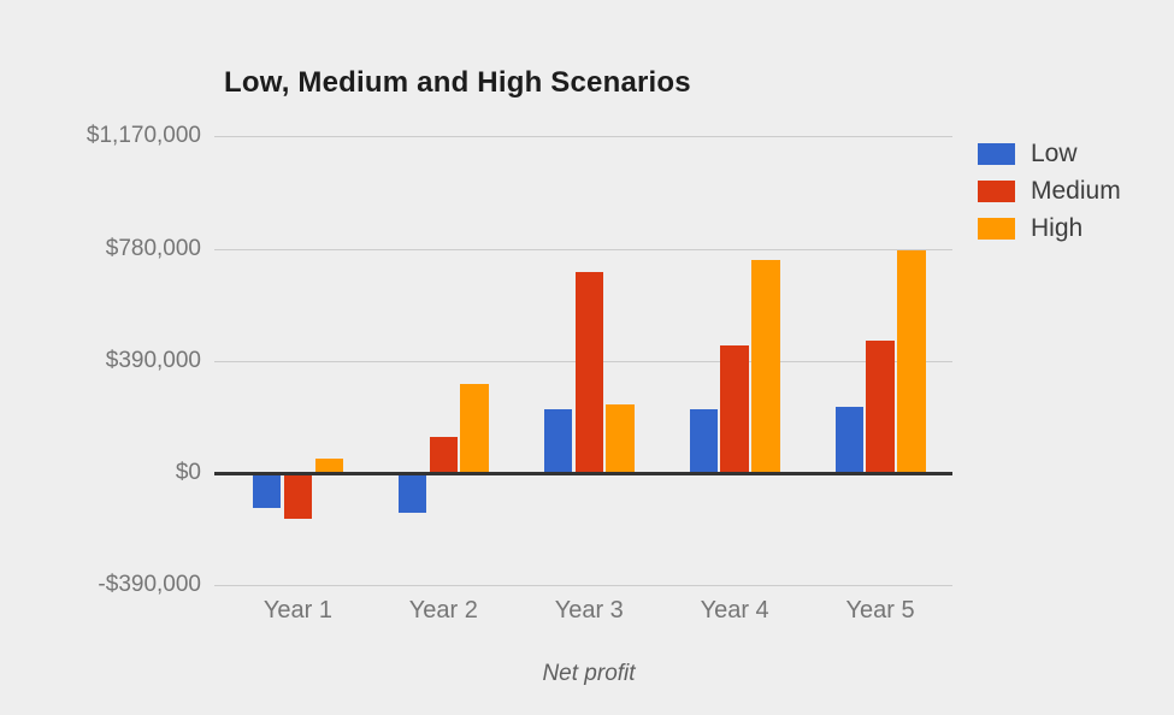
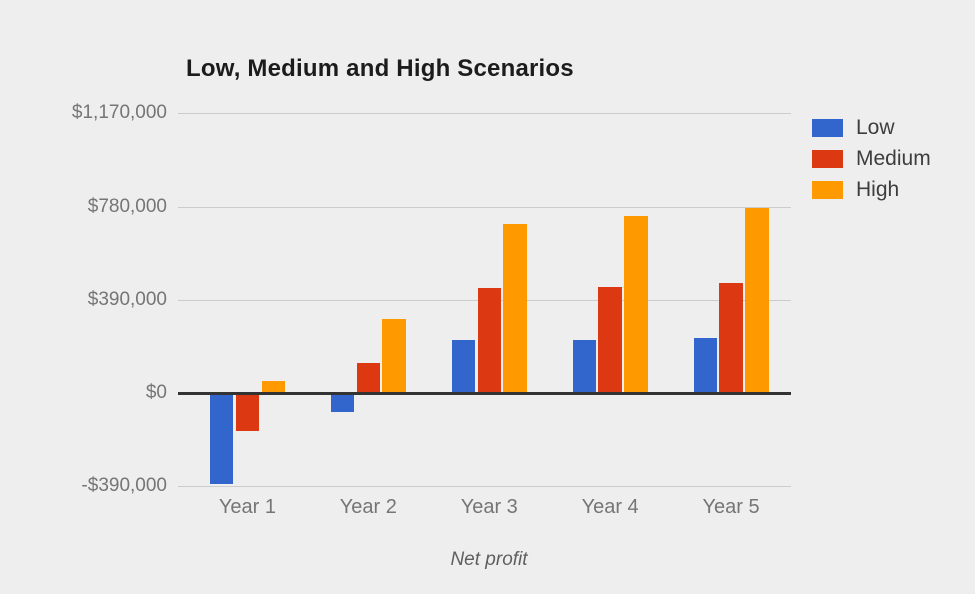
Low/Year 1: -$120000 -> -$380000
Low/Year 2: -$140000 -> -$80000
Medium/Year 3: $700000 -> $440000
High/Year 3: $240000 -> $700000
